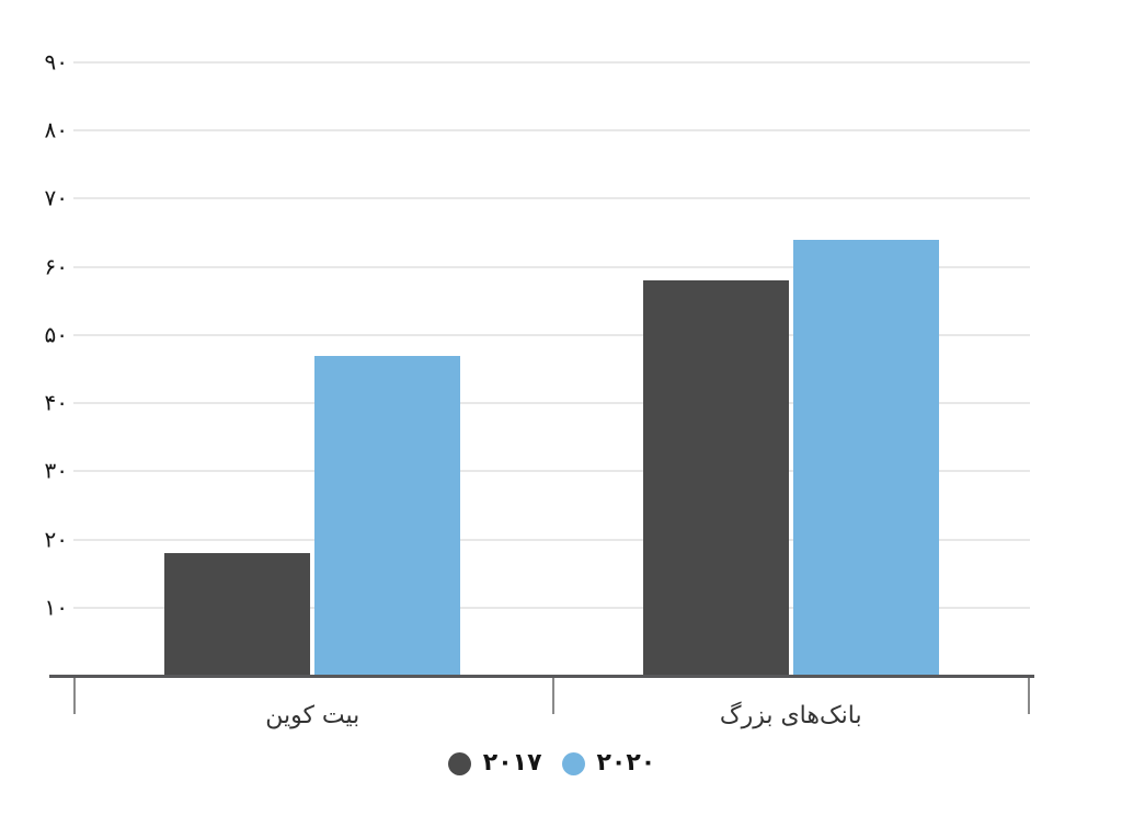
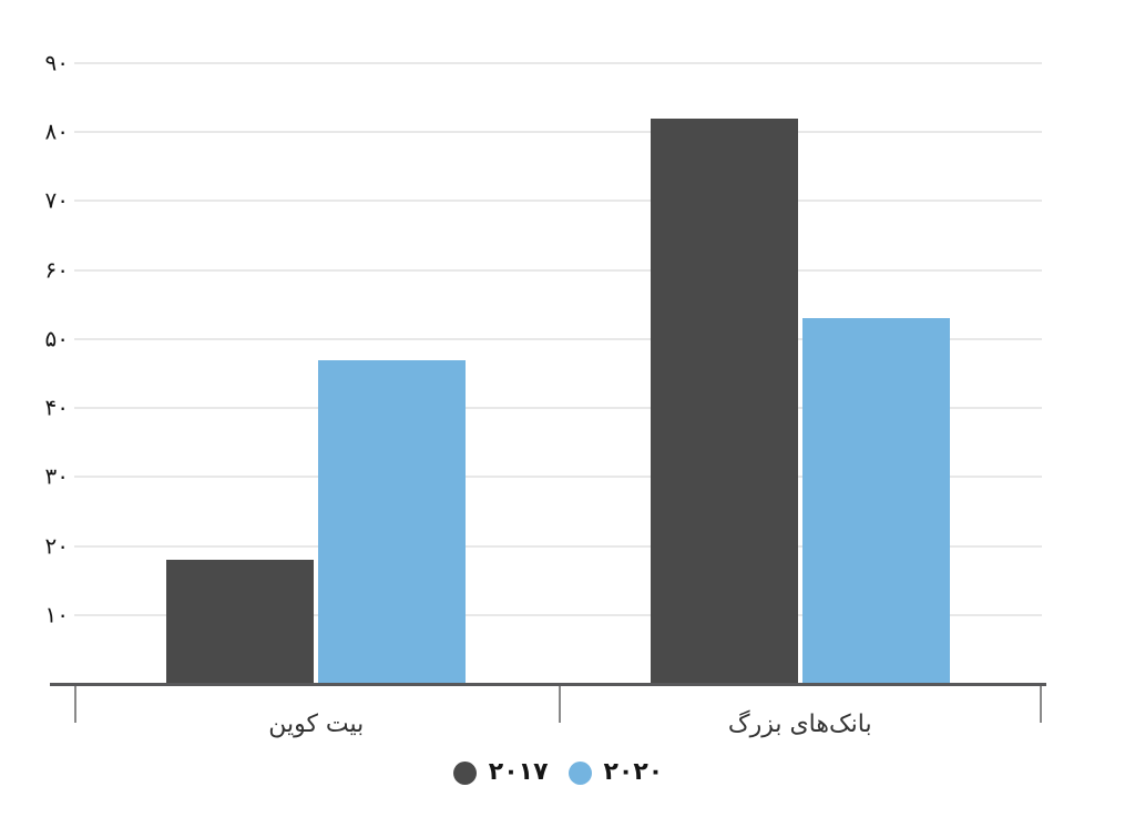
۲۰۱۷/بانک‌های بزرگ: 58 -> 82
۲۰۲۰/بانک‌های بزرگ: 64 -> 53
